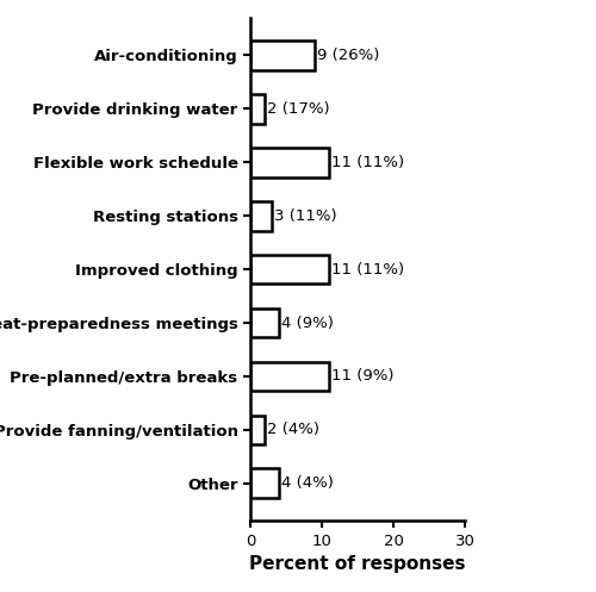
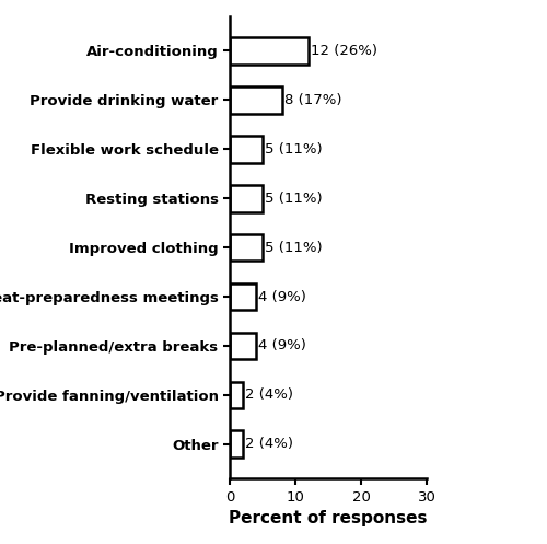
Air-conditioning: 9 -> 12
Provide drinking water: 2 -> 8
Flexible work schedule: 11 -> 5
Resting stations: 3 -> 5
Improved clothing: 11 -> 5
Pre-planned/extra breaks: 11 -> 4
Other: 4 -> 2
